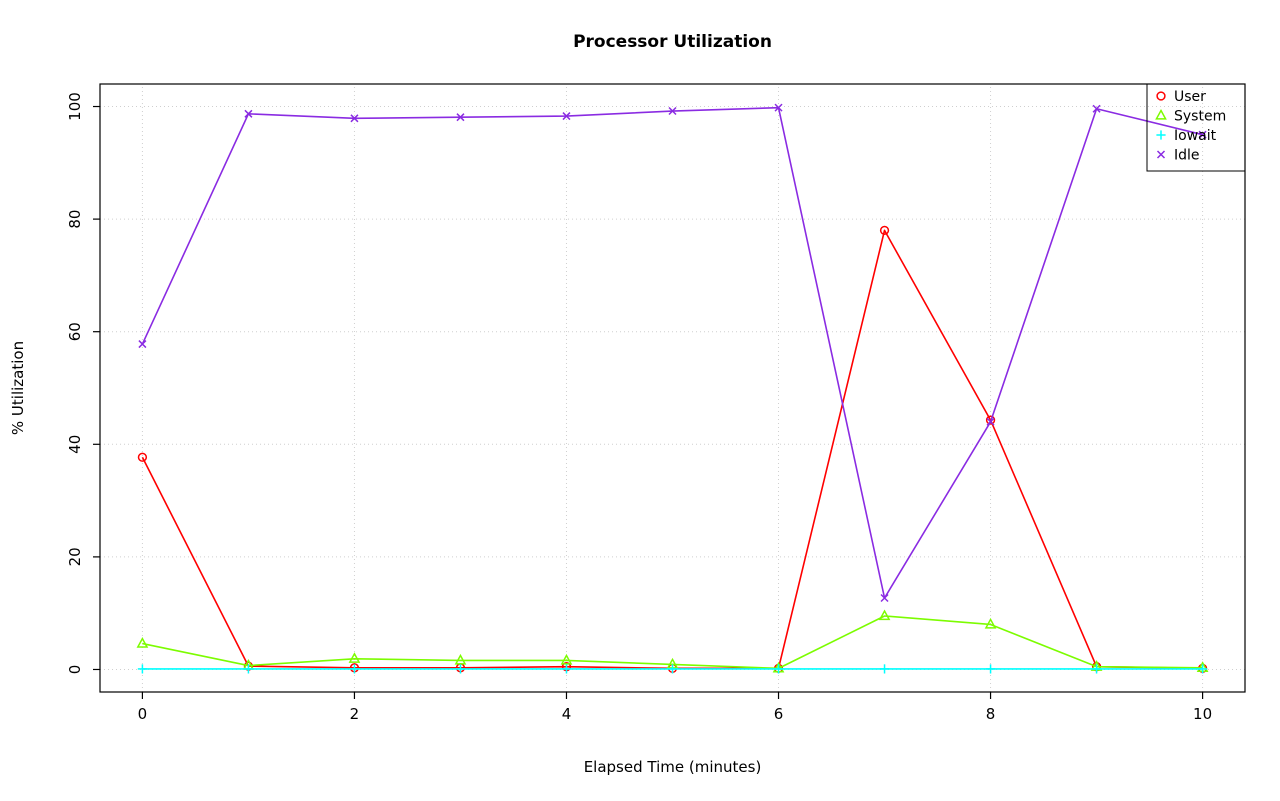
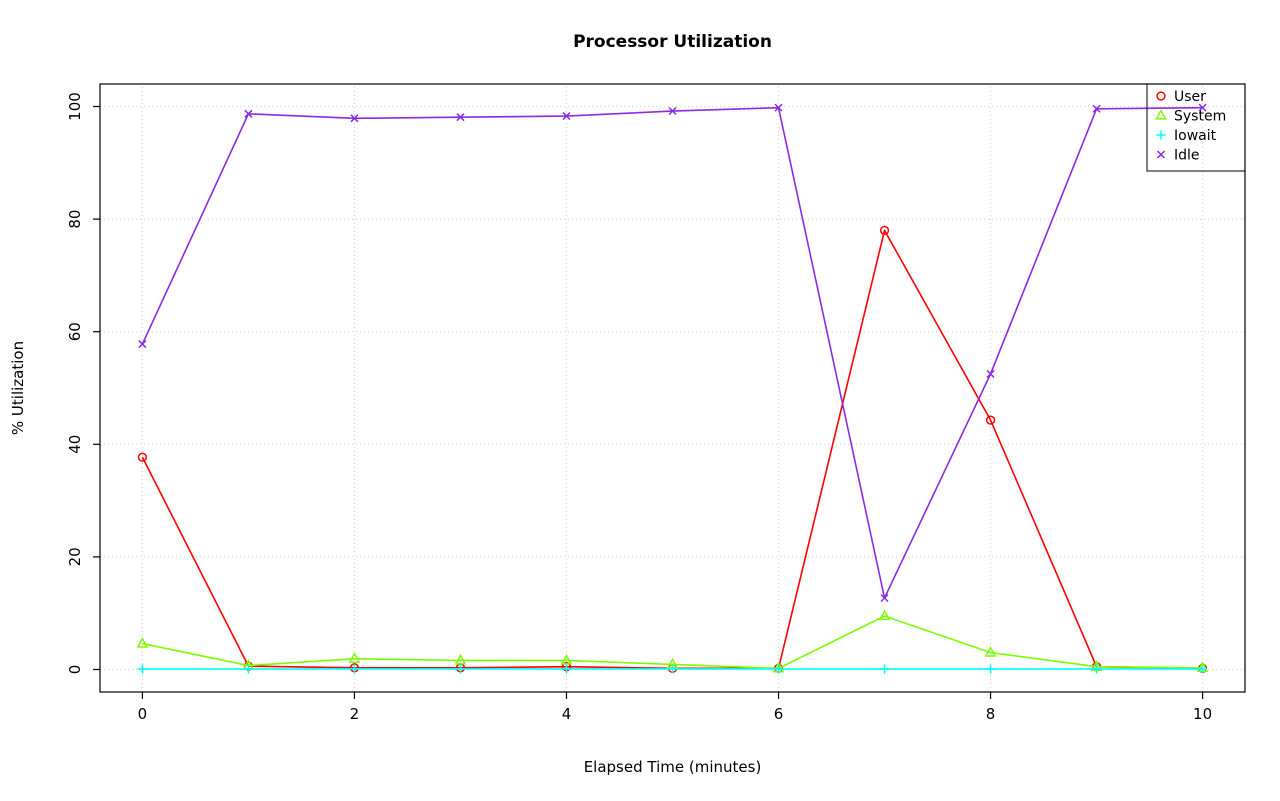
System/8: 8 -> 3
Idle/8: 44 -> 52
Idle/10: 95 -> 100
